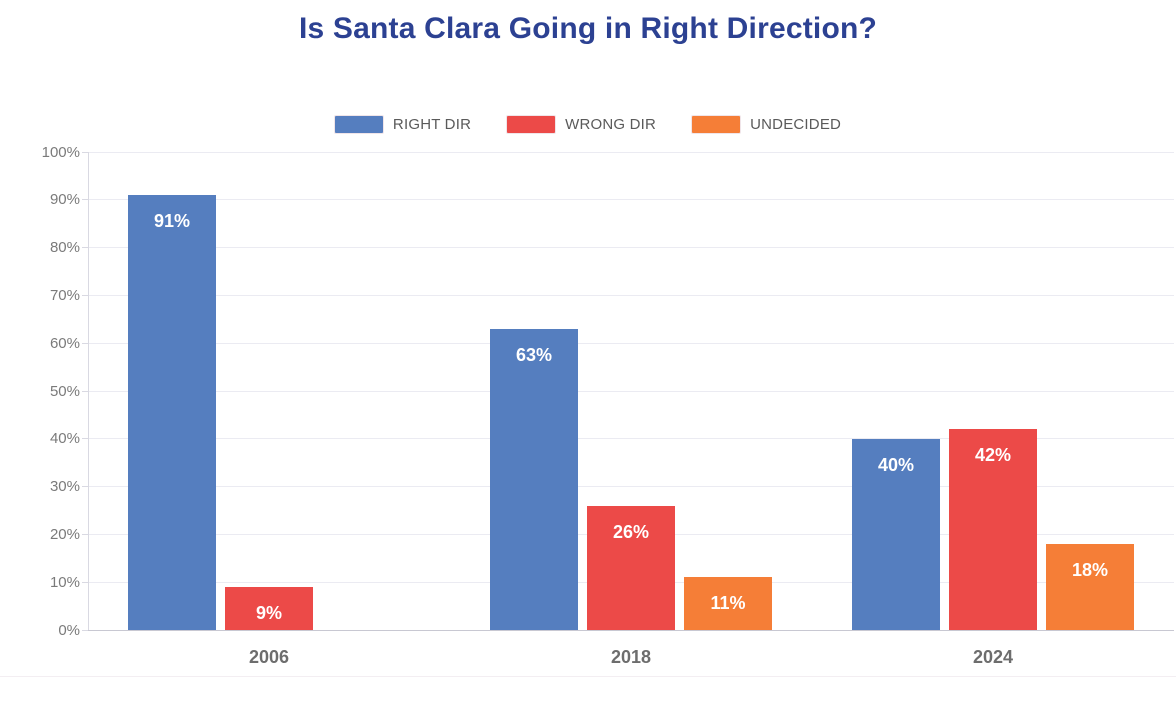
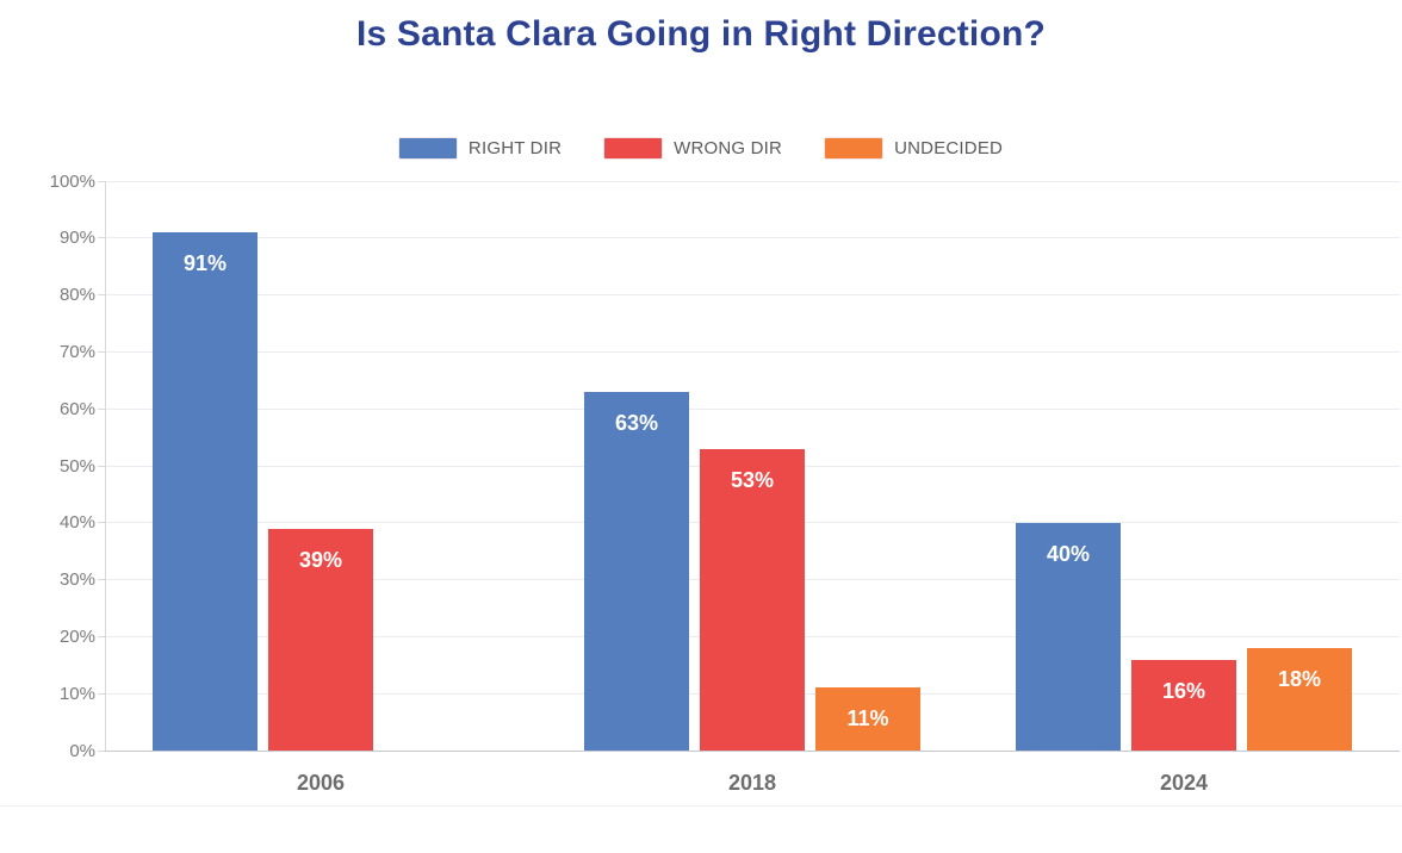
WRONG DIR/2006: 9% -> 39%
WRONG DIR/2018: 26% -> 53%
WRONG DIR/2024: 42% -> 16%
